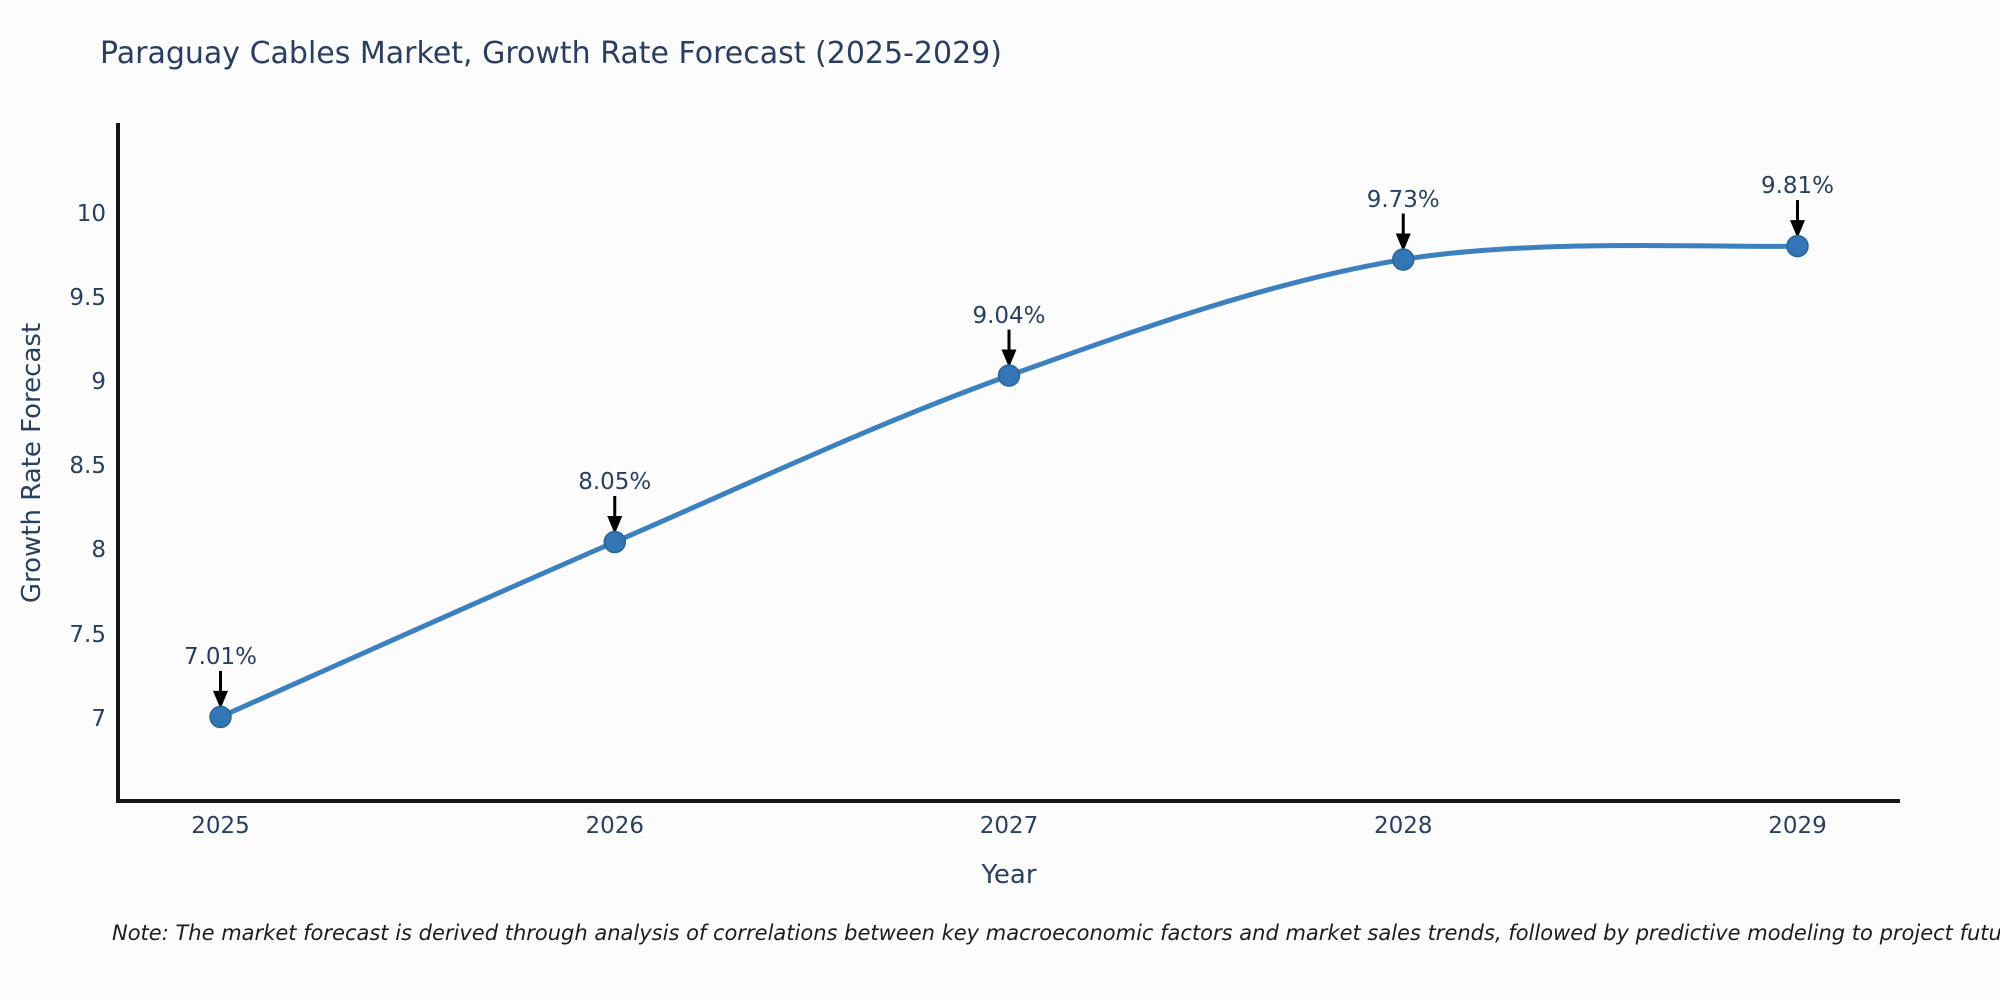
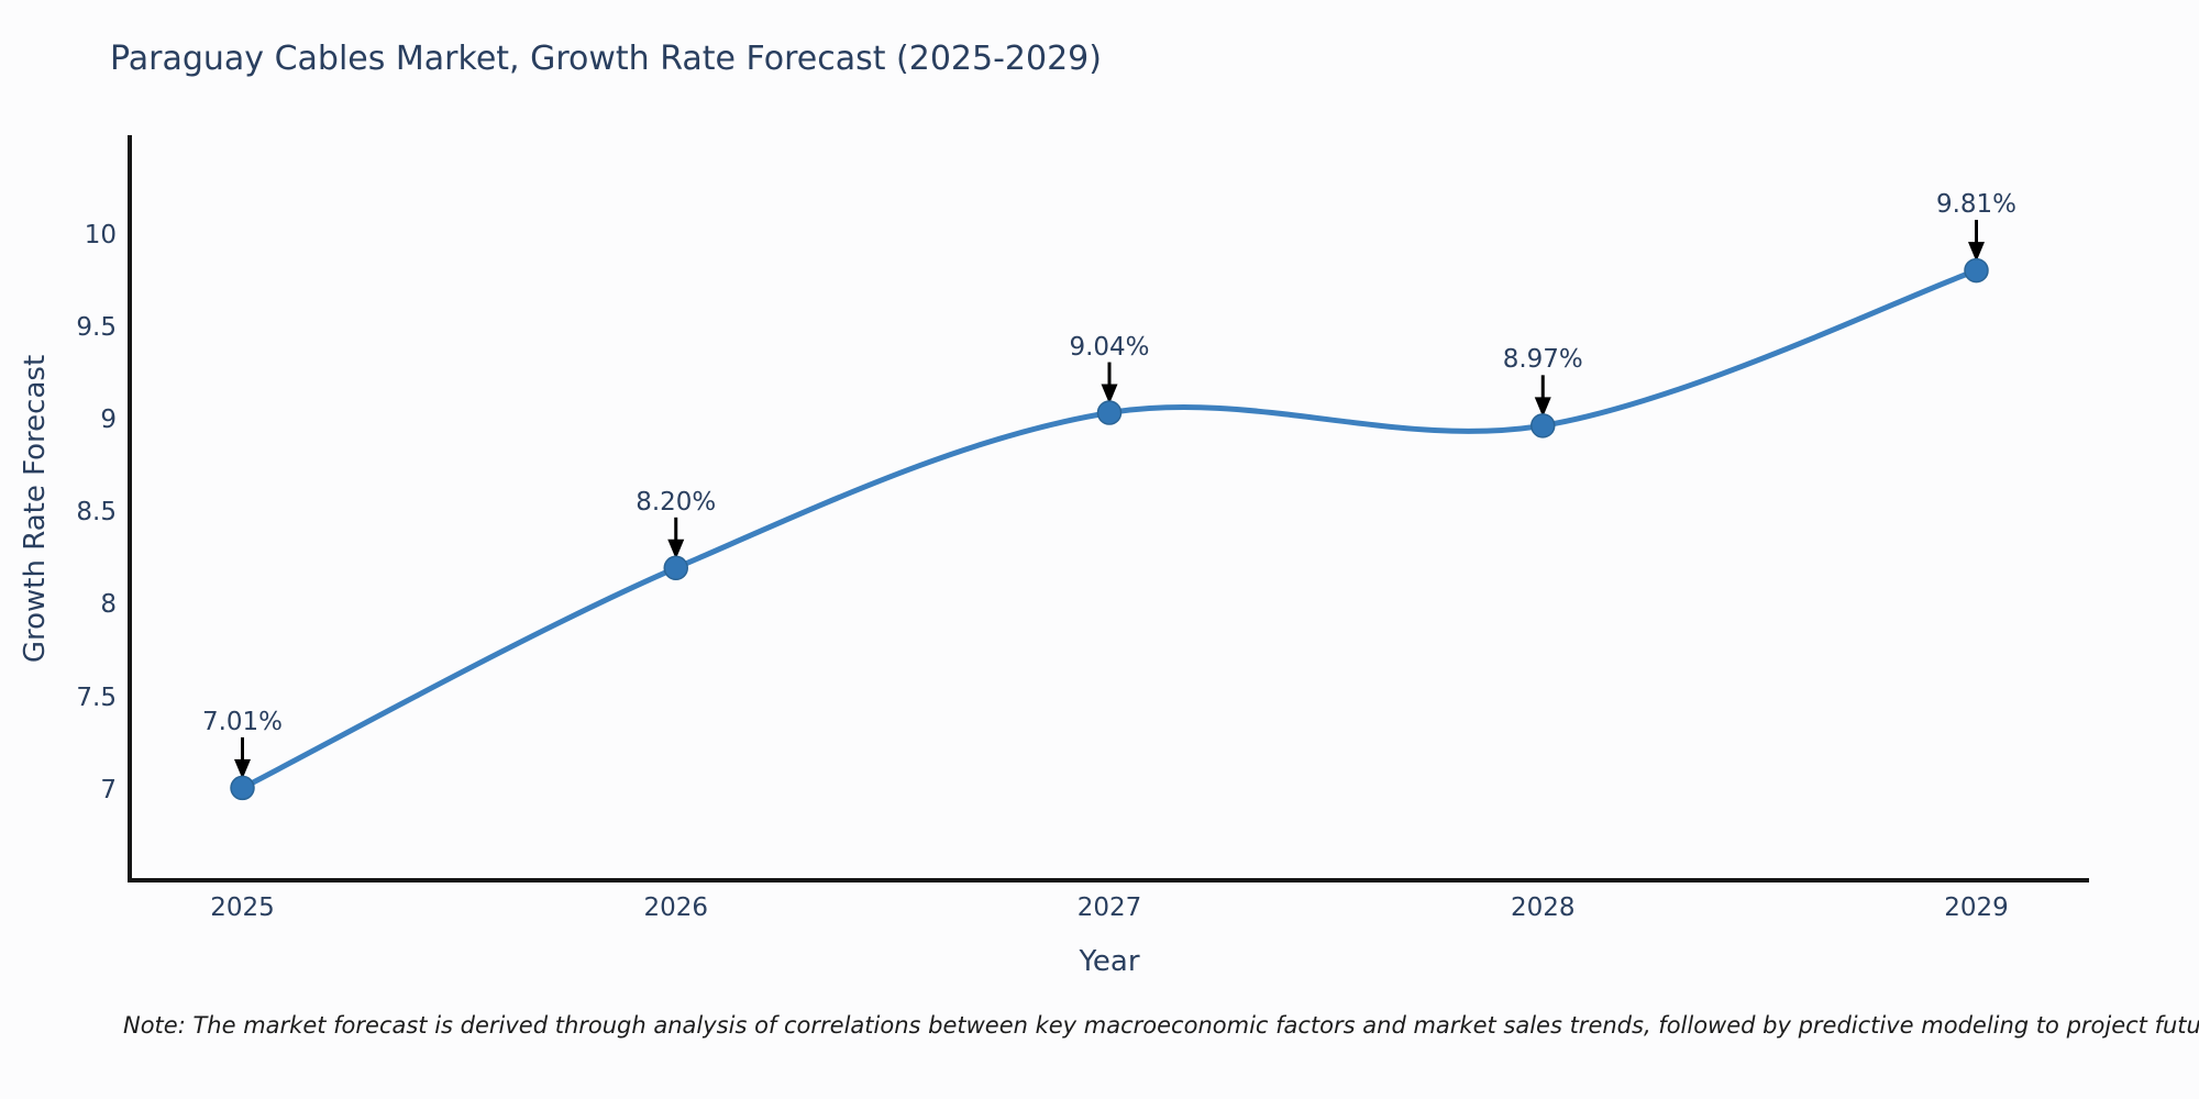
2026: 8.05% -> 8.20%
2028: 9.73% -> 8.97%
